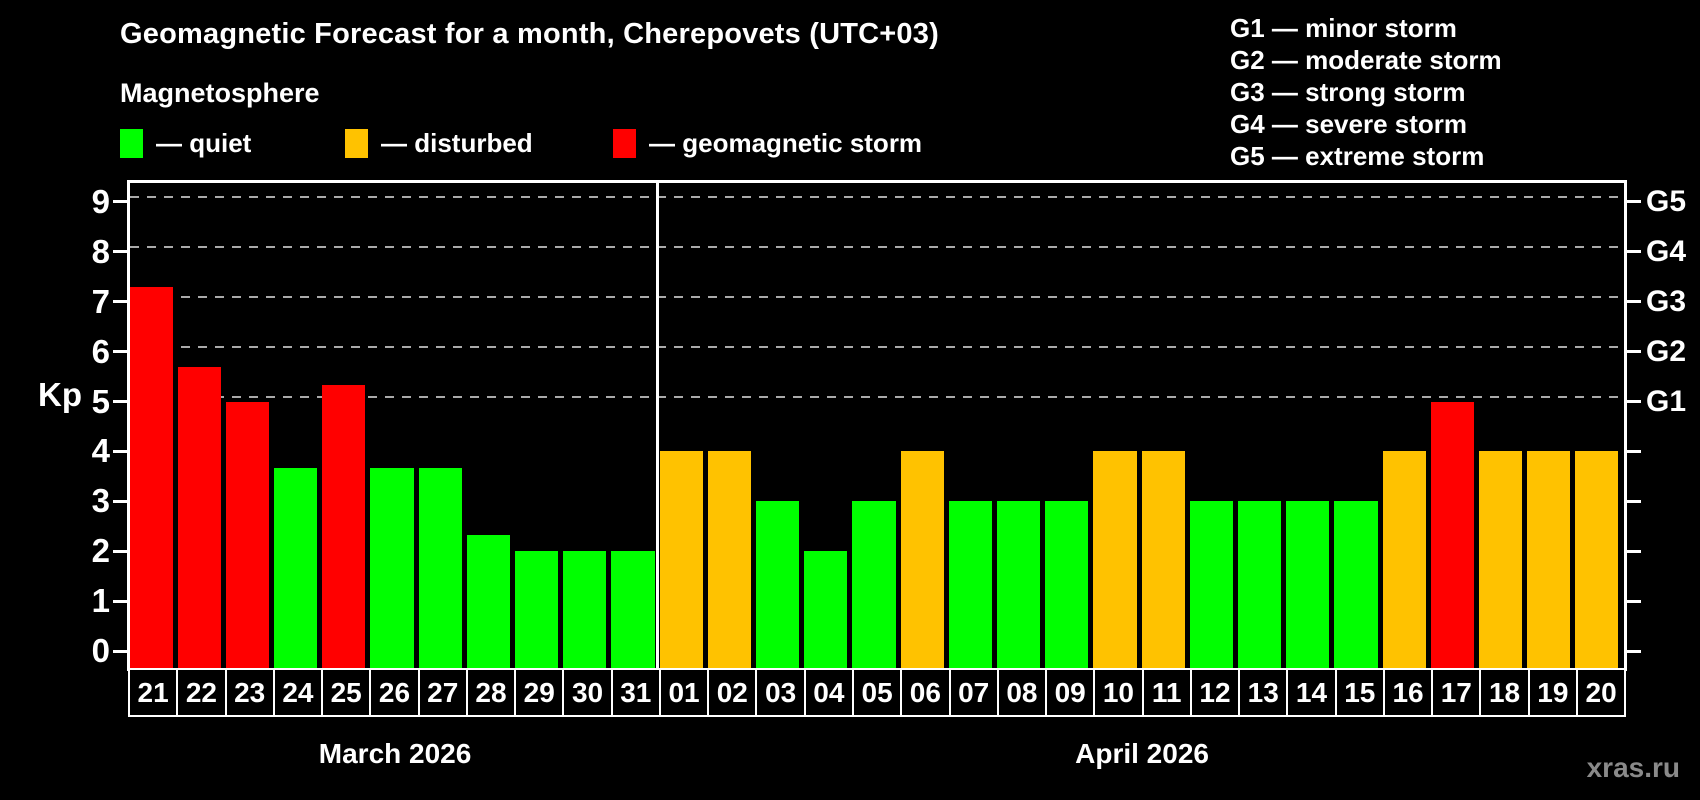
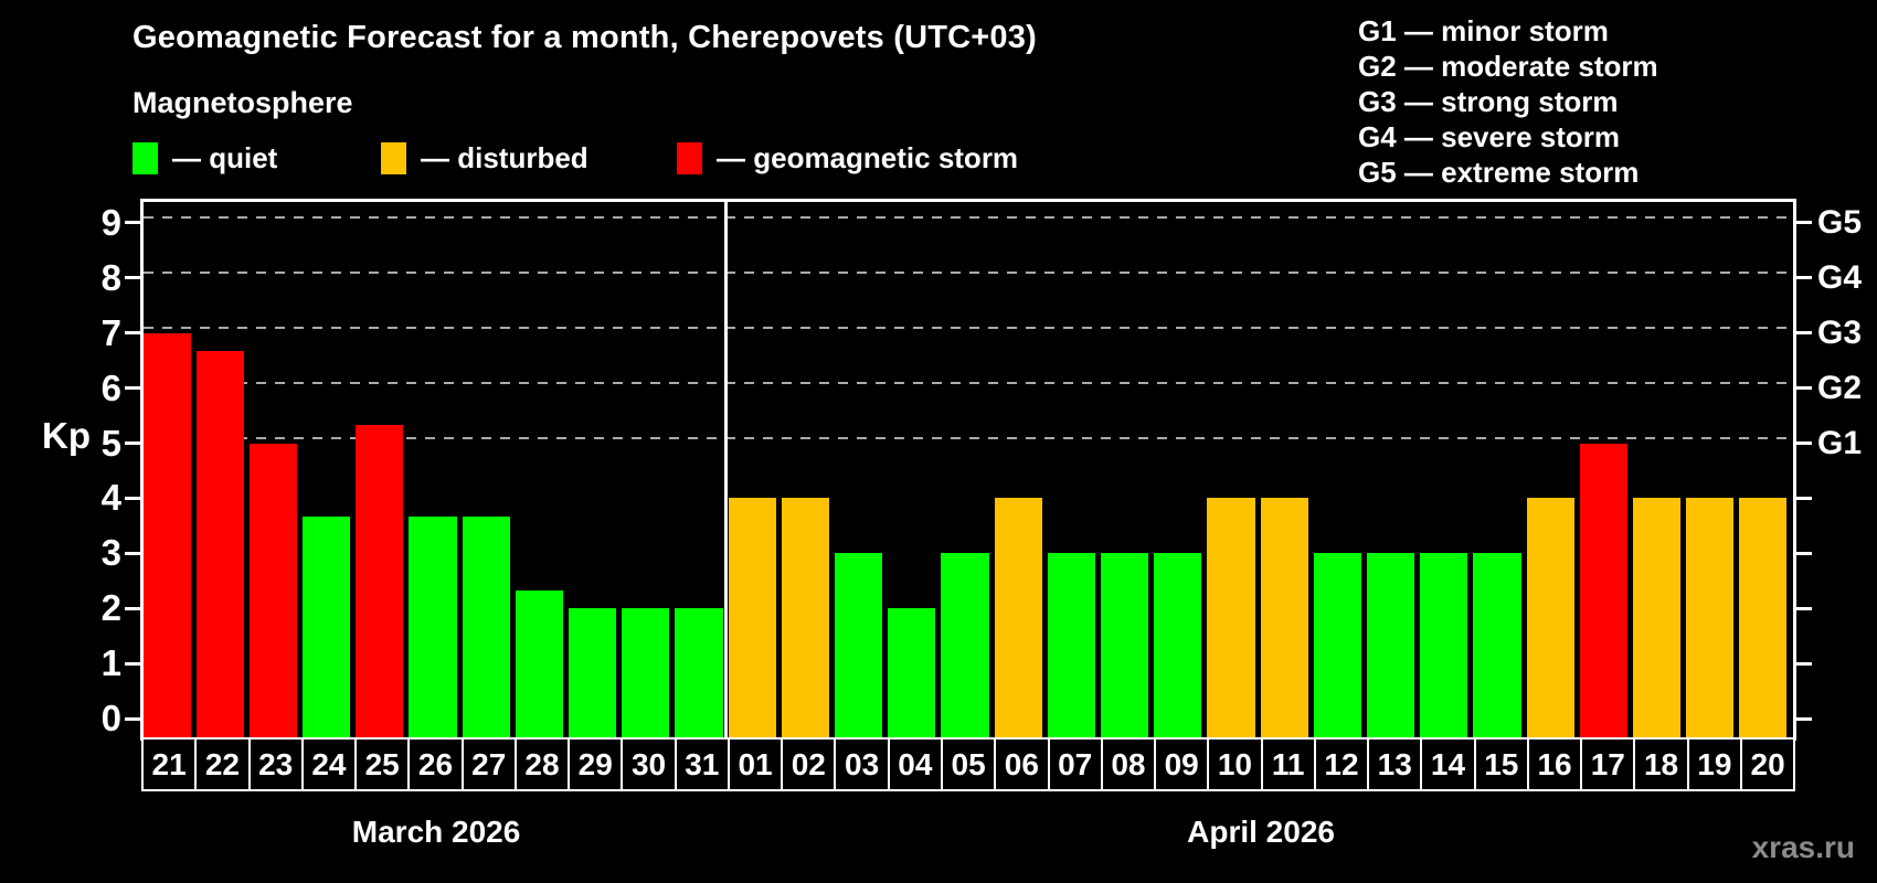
21: 7.3 -> 7.0
22: 5.7 -> 6.7
